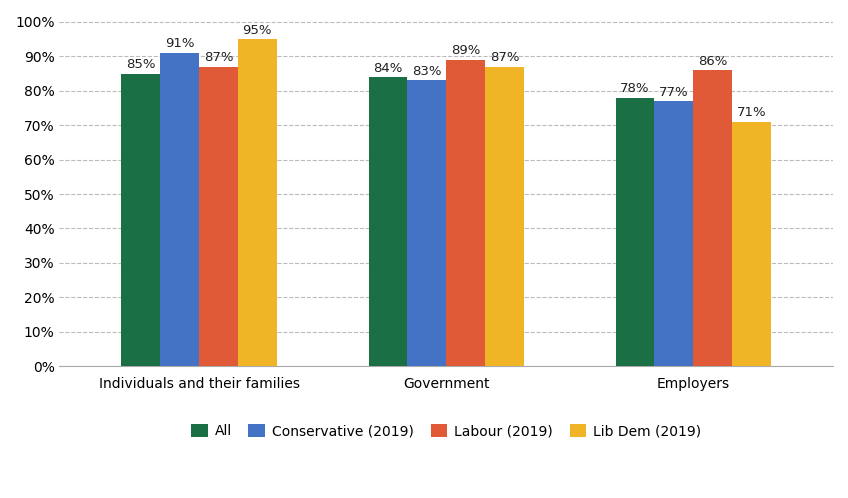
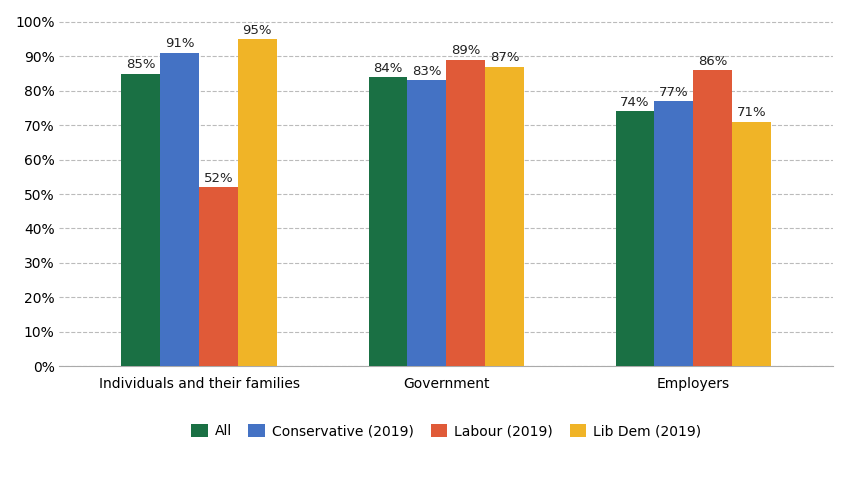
Labour (2019)/Individuals and their families: 87% -> 52%
All/Employers: 78% -> 74%
